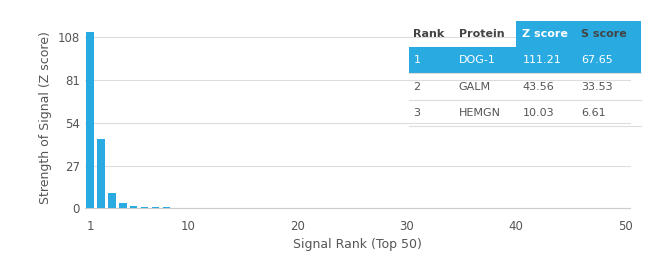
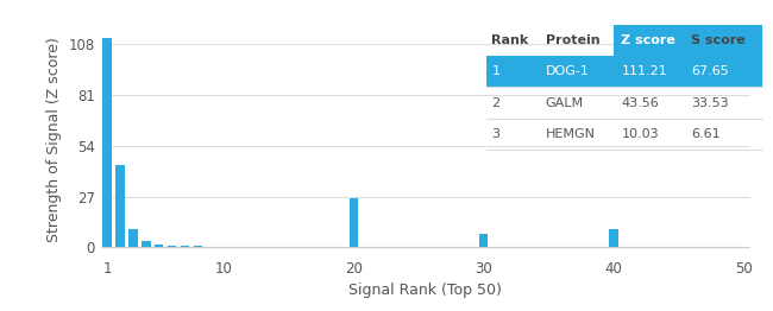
20: 0 -> 26
30: 0 -> 7
40: 0 -> 10
